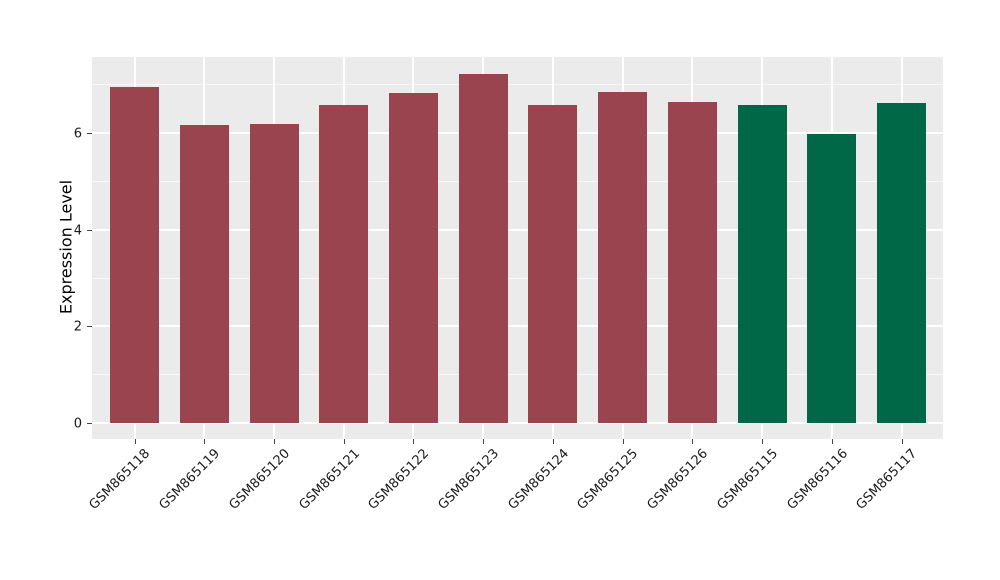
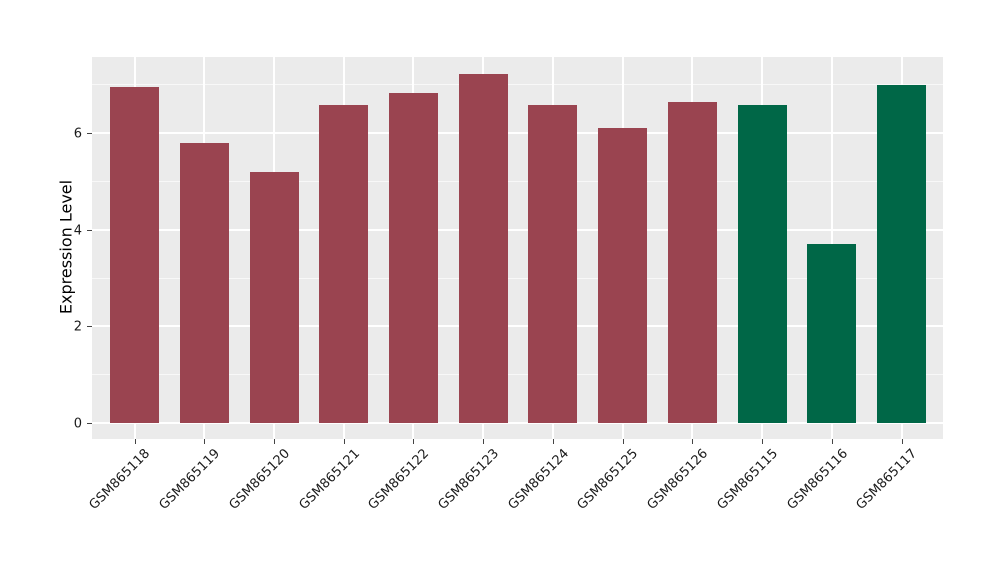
GSM865119: 6.2 -> 5.8
GSM865120: 6.2 -> 5.2
GSM865125: 6.8 -> 6.1
GSM865116: 6.0 -> 3.7
GSM865117: 6.6 -> 7.0
